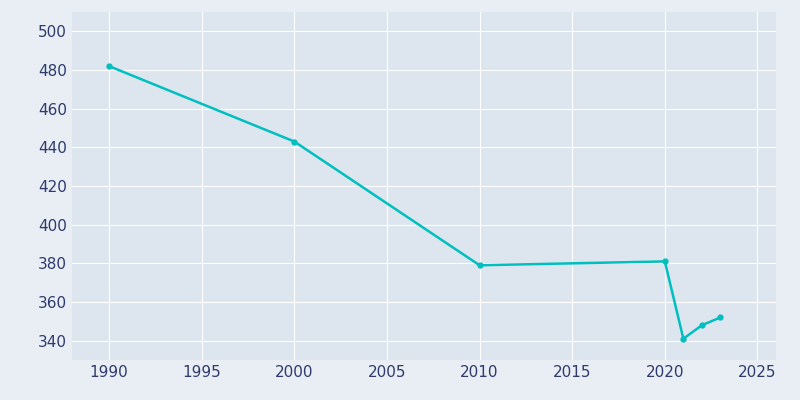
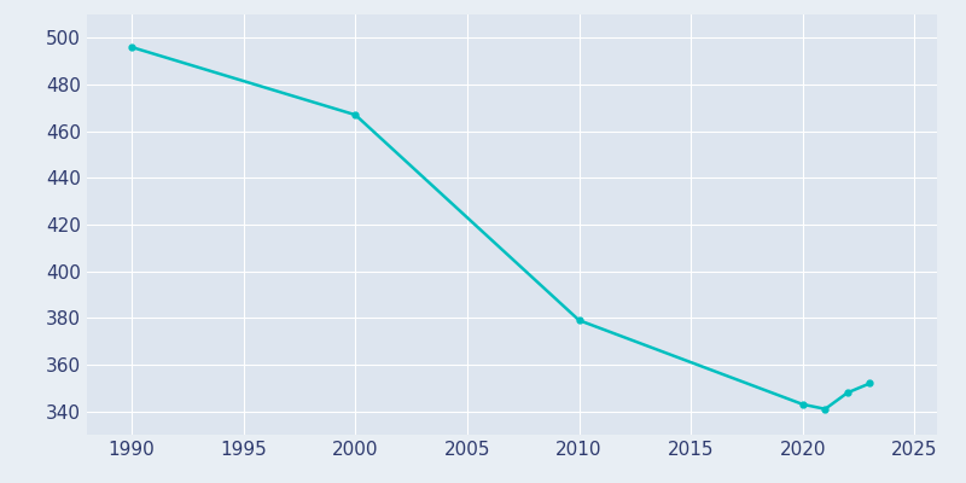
1990: 482 -> 496
2000: 443 -> 467
2020: 381 -> 343
